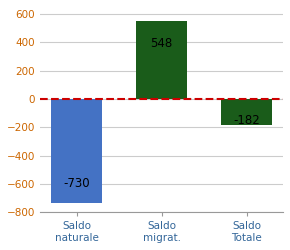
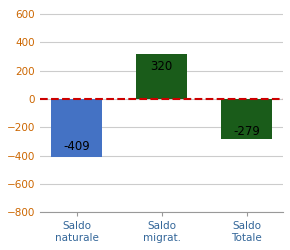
Saldo naturale: -730 -> -409
Saldo migrat.: 548 -> 320
Saldo Totale: -182 -> -279
